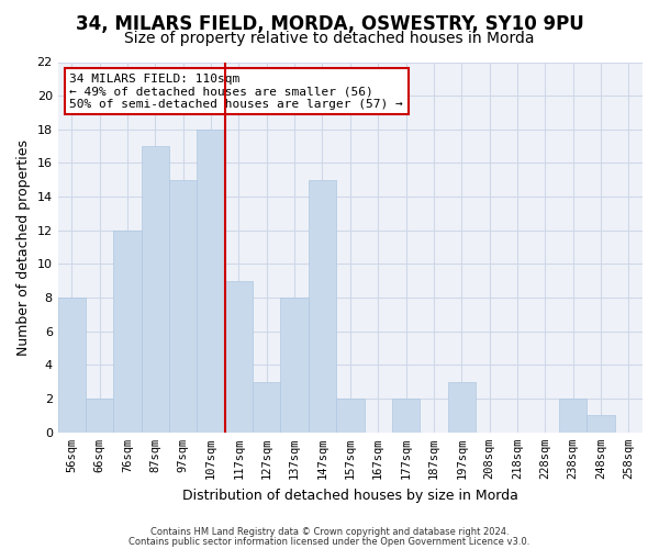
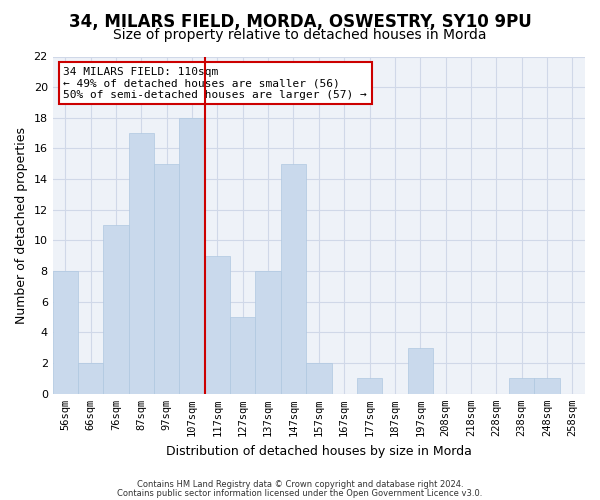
76sqm: 12 -> 11
127sqm: 3 -> 5
177sqm: 2 -> 1
238sqm: 2 -> 1
